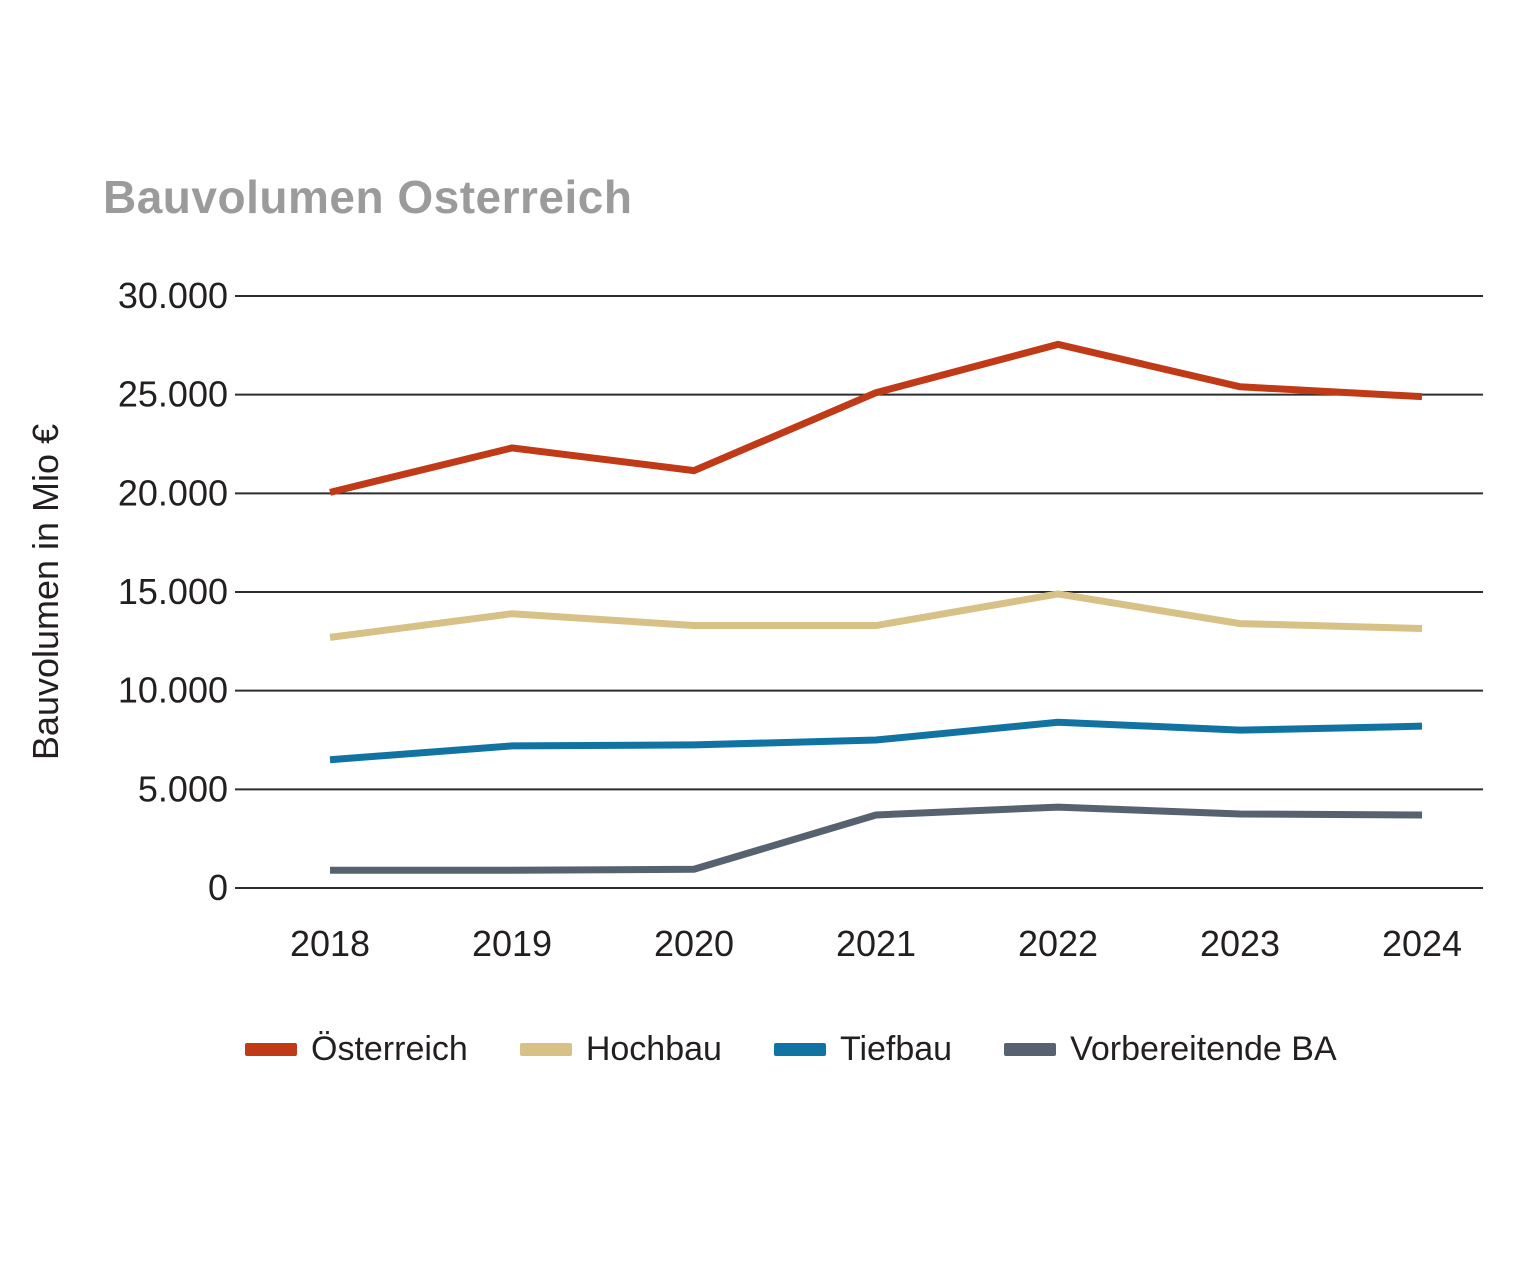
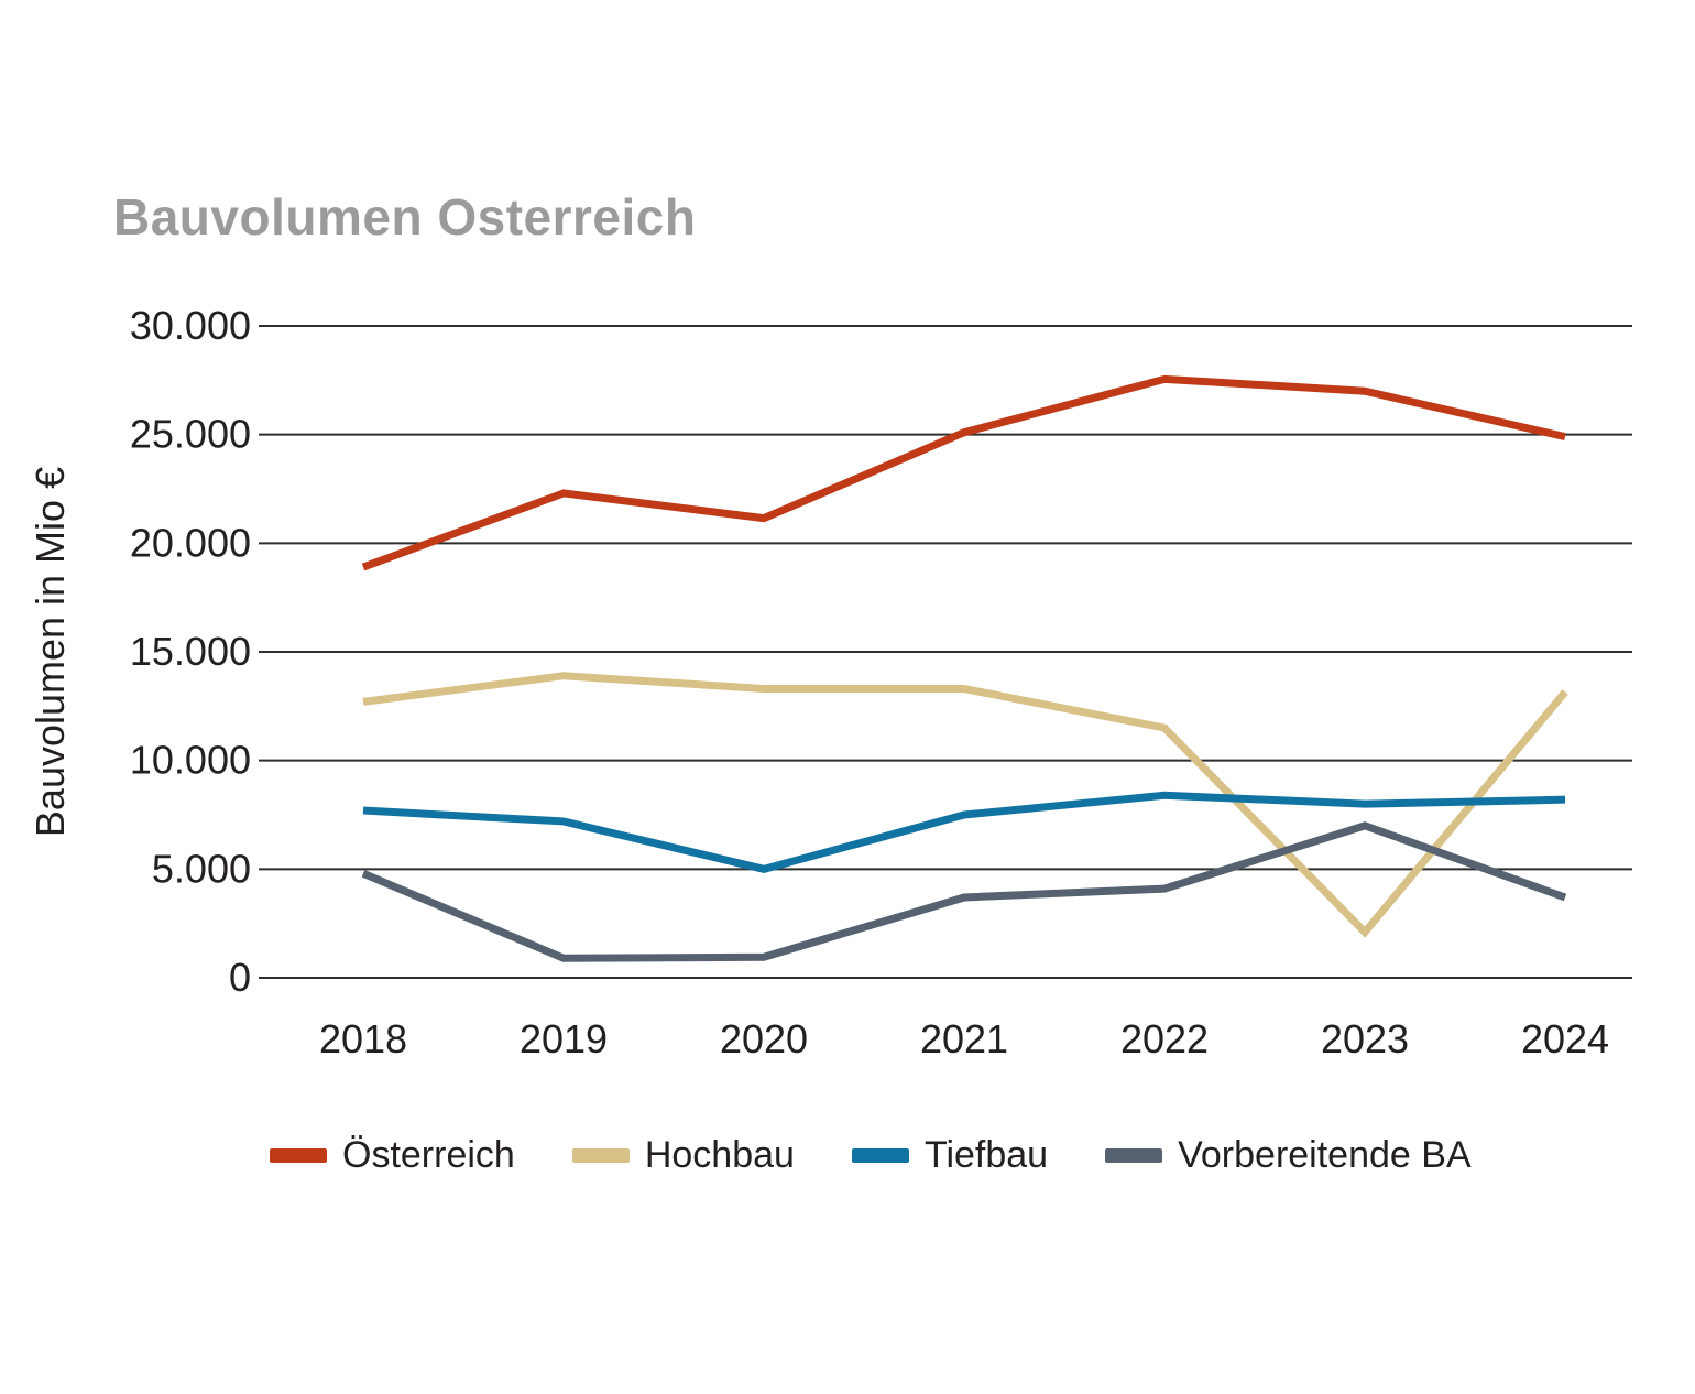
Österreich/2018: 20000 -> 18900
Tiefbau/2018: 6500 -> 7700
Vorbereitende BA/2018: 900 -> 4800
Tiefbau/2020: 7200 -> 5000
Hochbau/2022: 14900 -> 11500
Österreich/2023: 25400 -> 27000
Hochbau/2023: 13400 -> 2100
Vorbereitende BA/2023: 3800 -> 7000
